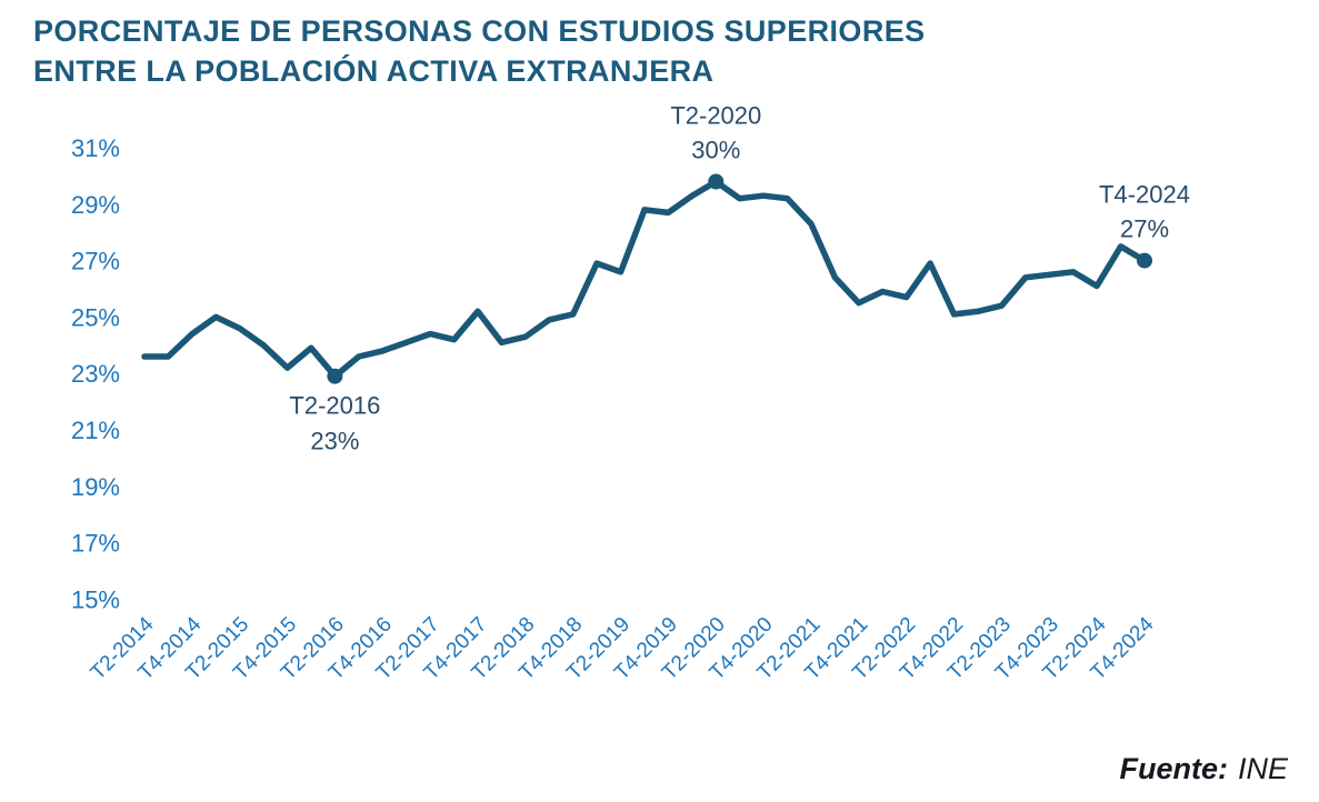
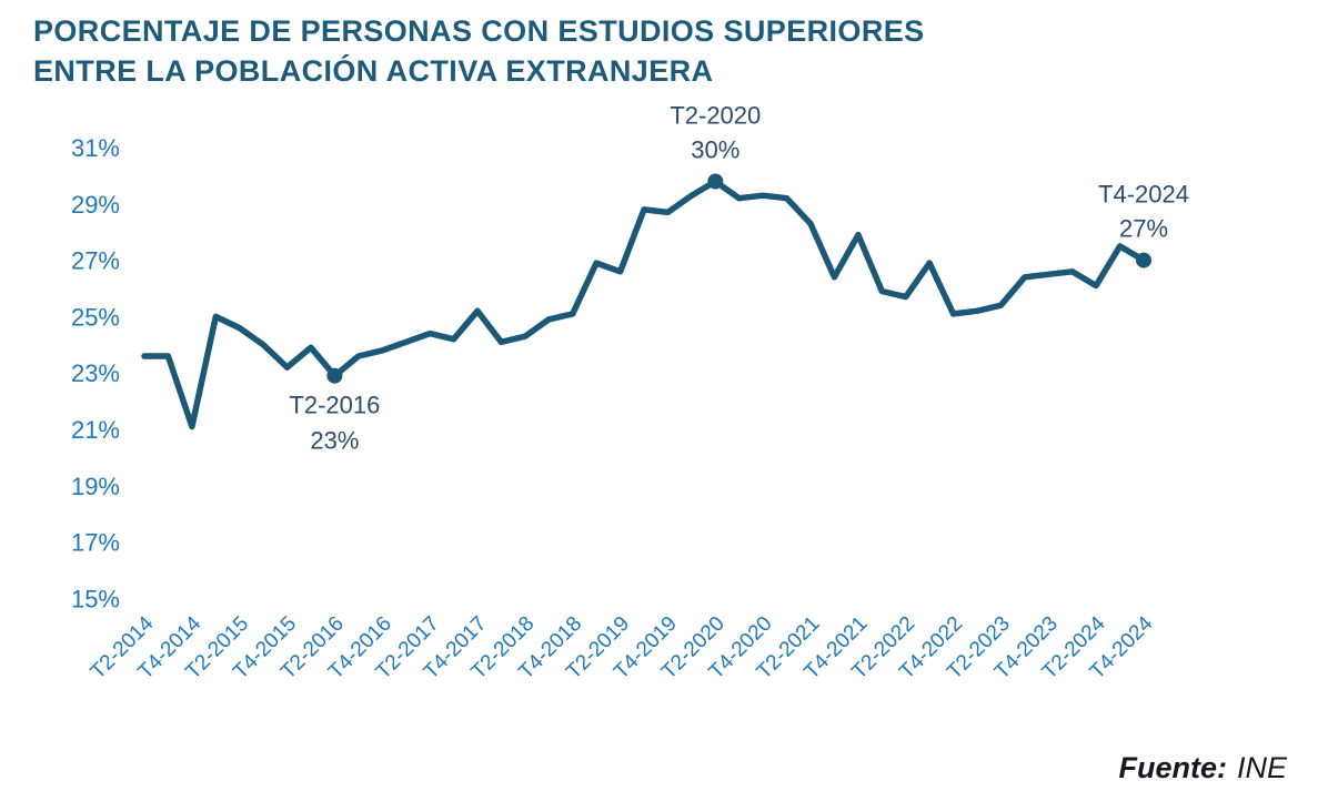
T4-2014: 24.4% -> 21.1%
T4-2021: 25.5% -> 27.9%
